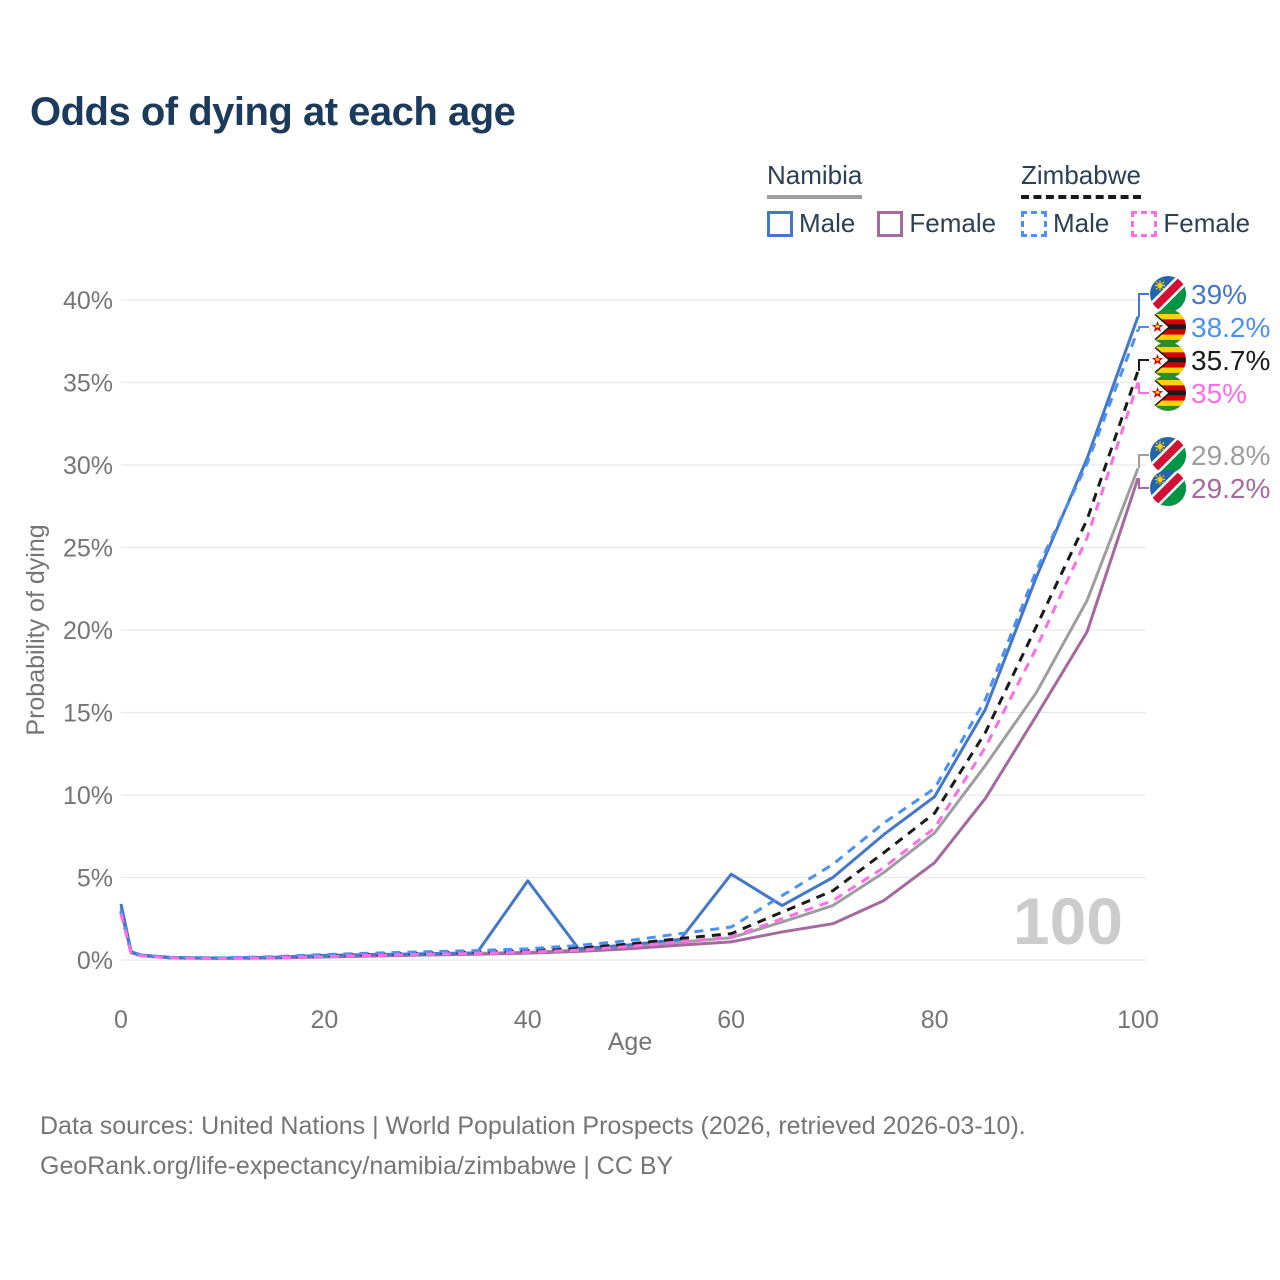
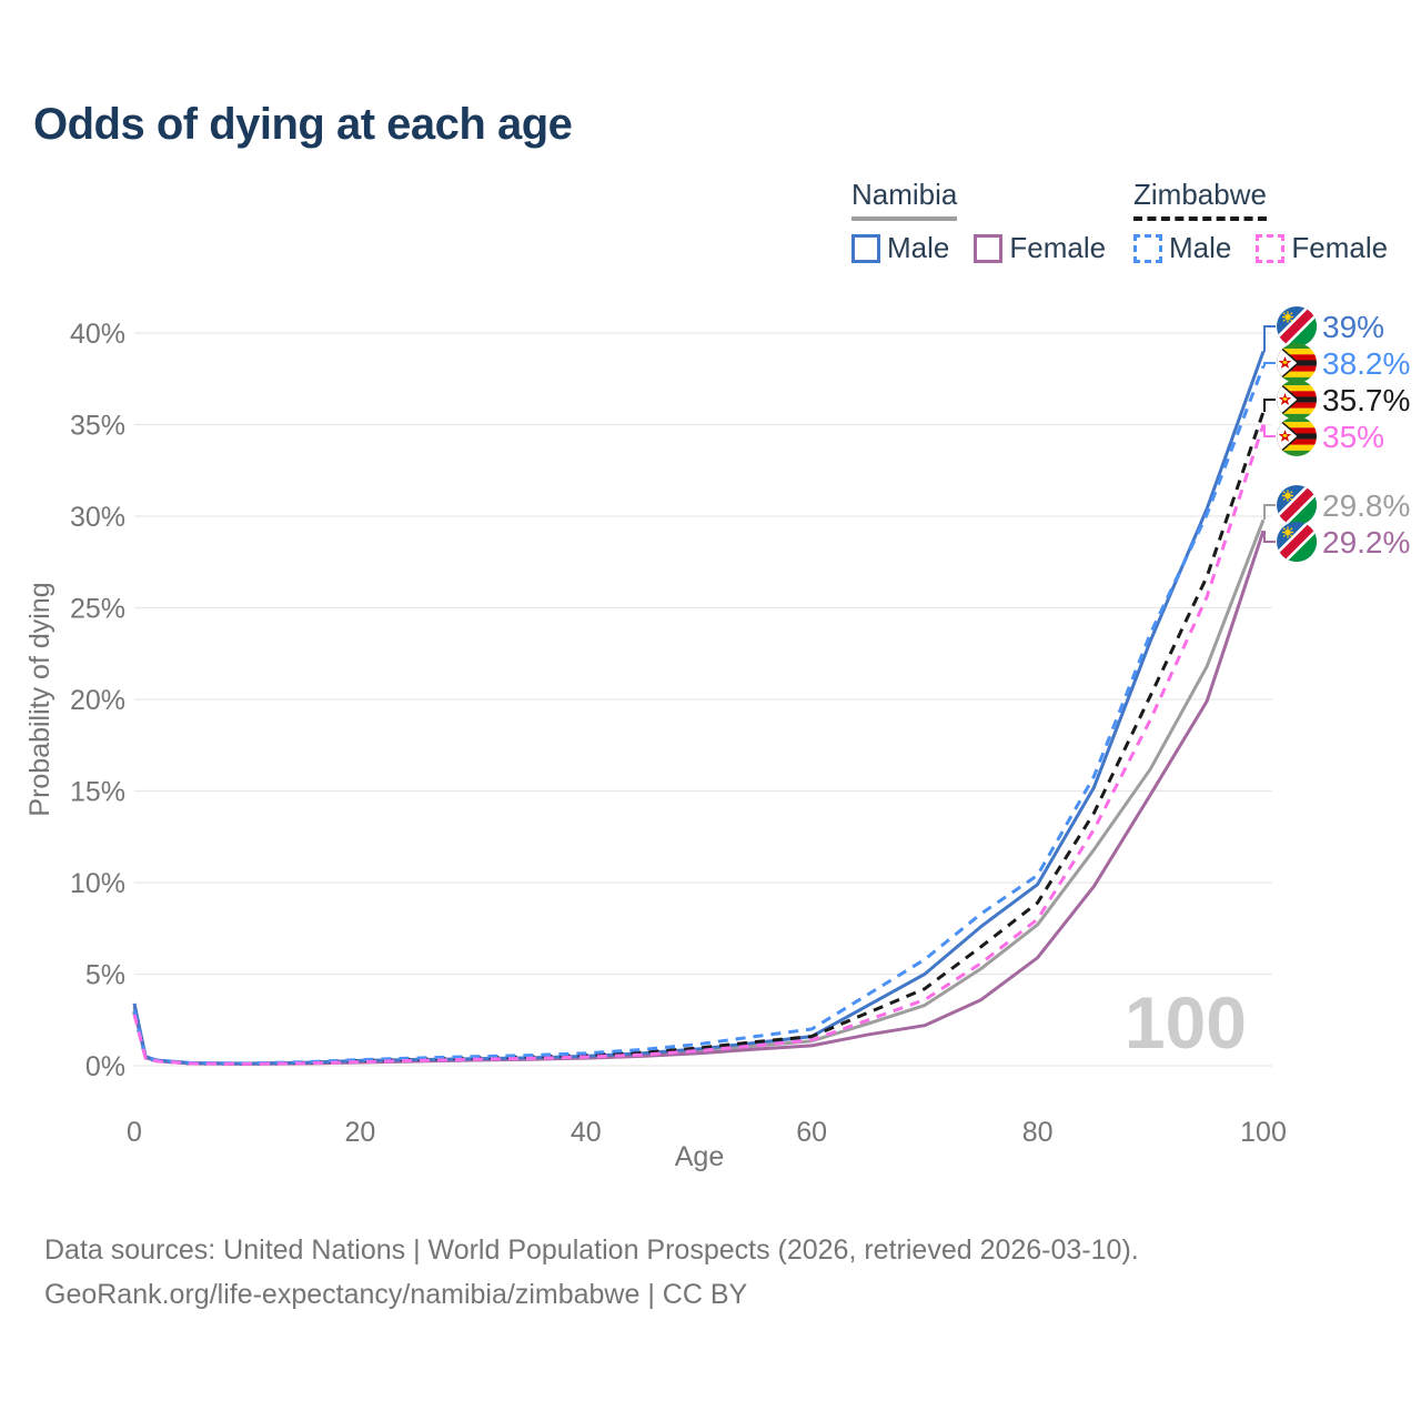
Namibia Male/40: 4.8% -> 0.5%
Namibia Male/60: 5.2% -> 1.6%
